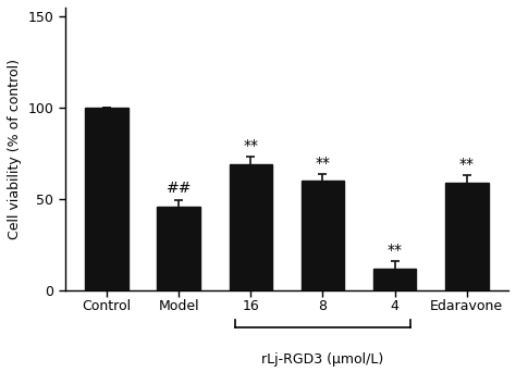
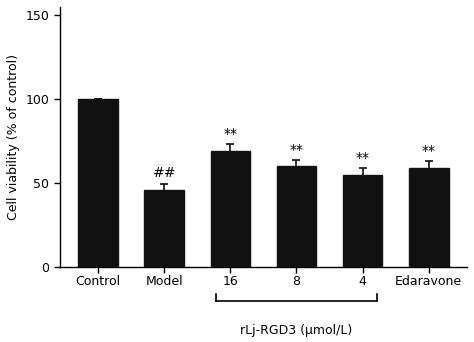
4: 12 -> 55
